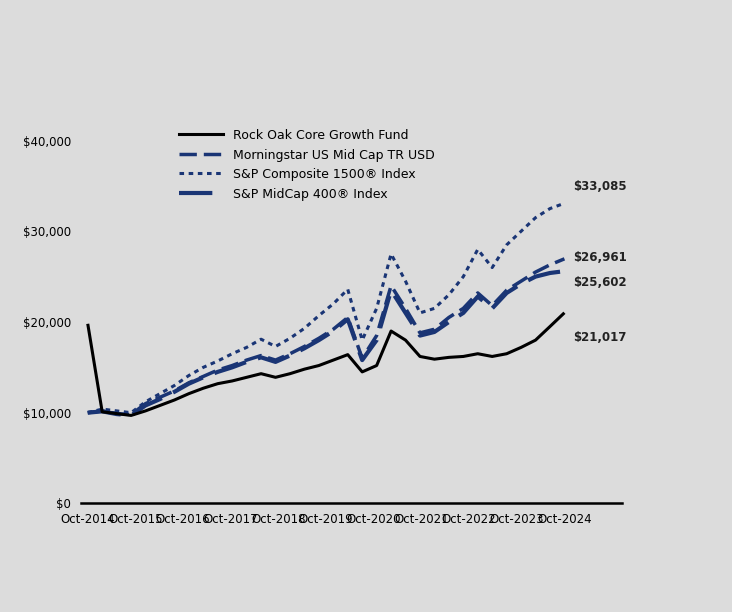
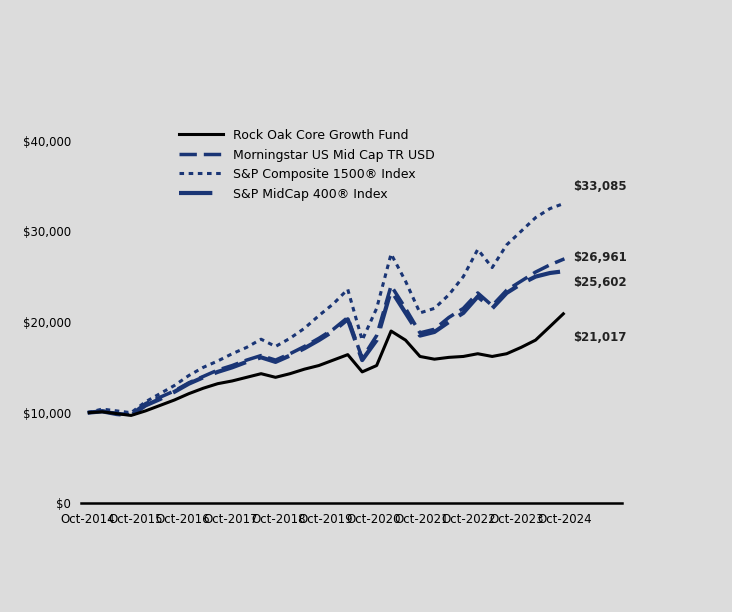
Rock Oak Core Growth Fund/Oct-2014: $19,800 -> $10,000
